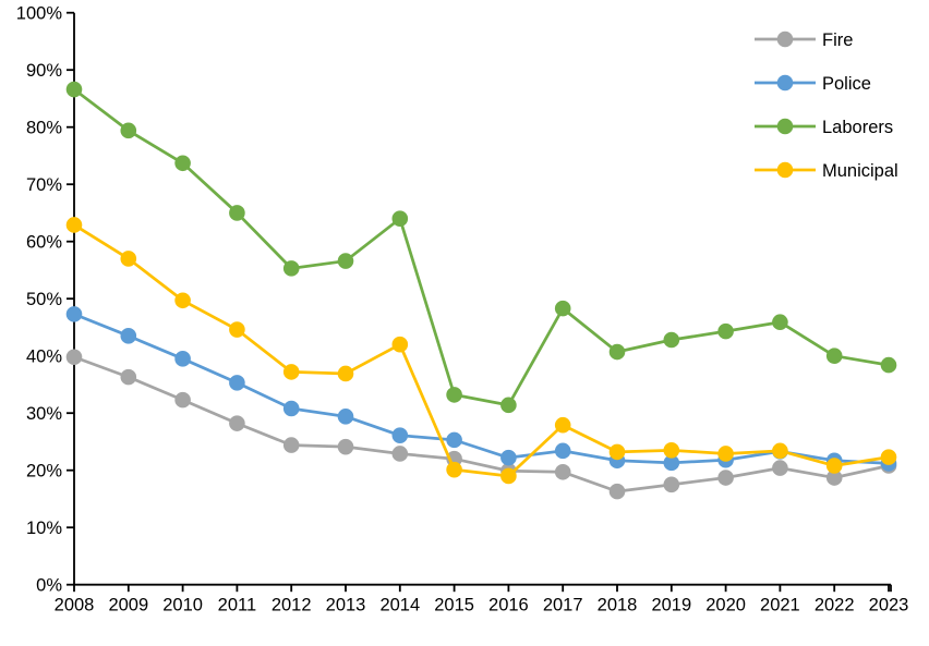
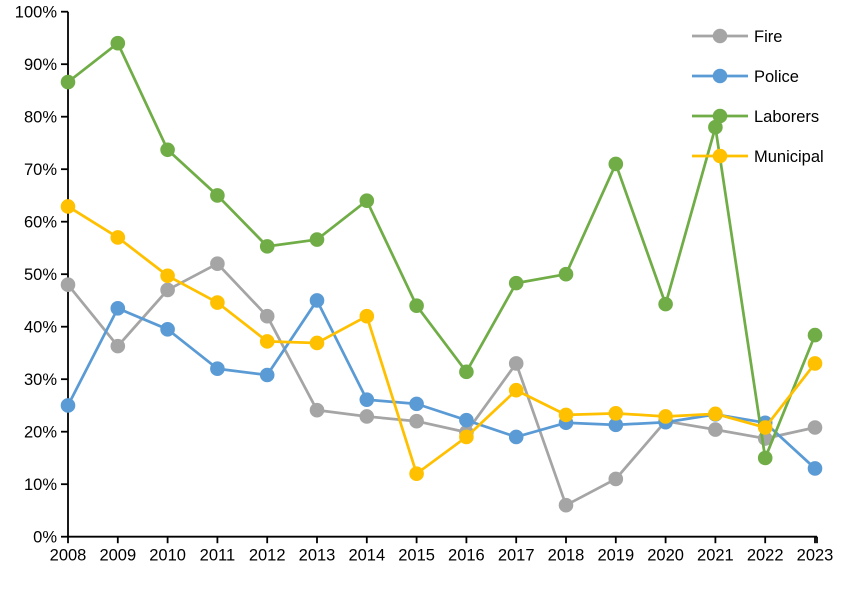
Fire/2008: 40% -> 48%
Police/2008: 47% -> 25%
Laborers/2009: 79% -> 94%
Fire/2010: 32% -> 47%
Fire/2011: 28% -> 52%
Police/2011: 35% -> 32%
Fire/2012: 24% -> 42%
Police/2013: 29% -> 45%
Laborers/2015: 33% -> 44%
Municipal/2015: 20% -> 12%
Fire/2017: 20% -> 33%
Police/2017: 23% -> 19%
Fire/2018: 16% -> 6%
Laborers/2018: 41% -> 50%
Fire/2019: 18% -> 11%
Laborers/2019: 43% -> 71%
Fire/2020: 19% -> 22%
Laborers/2021: 46% -> 78%
Laborers/2022: 40% -> 15%
Police/2023: 21% -> 13%
Municipal/2023: 22% -> 33%
